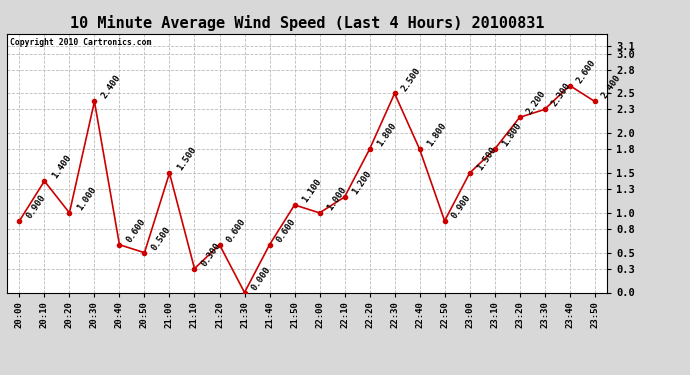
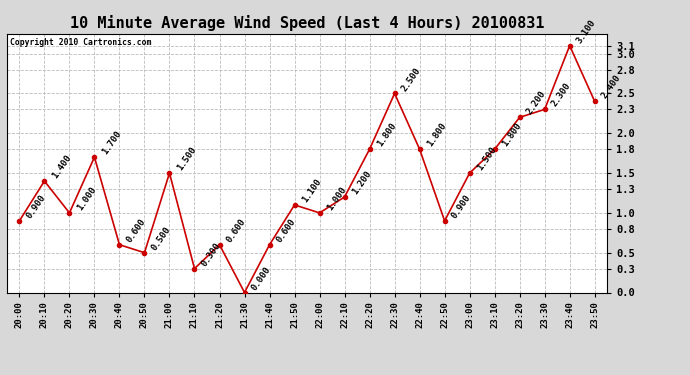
20:30: 2.400 -> 1.700
23:40: 2.600 -> 3.100
